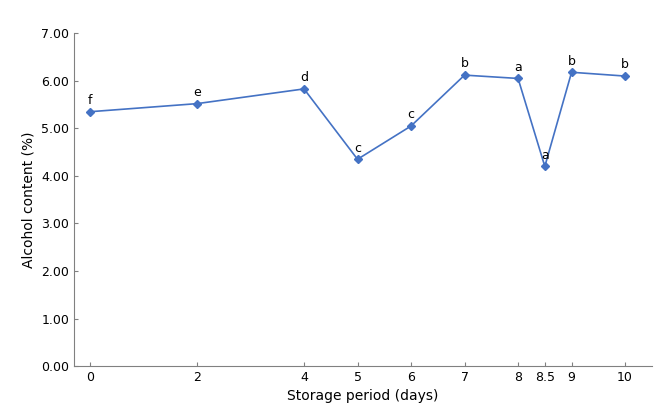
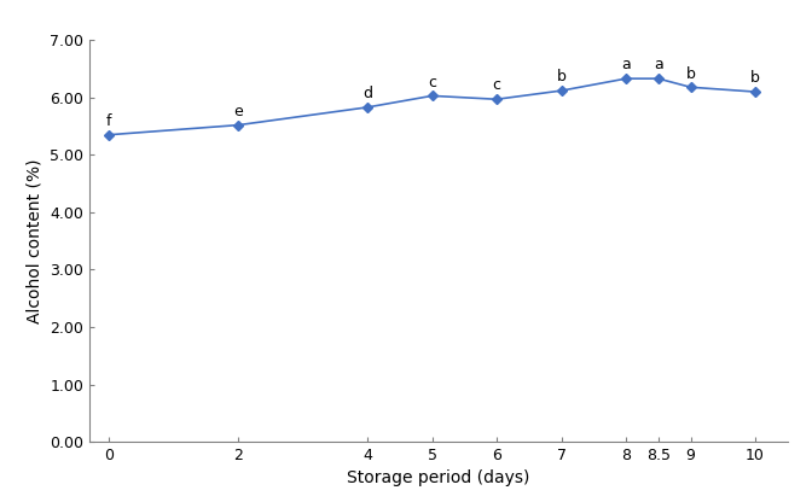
5: 4.35 -> 6.03
6: 5.05 -> 5.97
8: 6.05 -> 6.33
8.5: 4.20 -> 6.33
